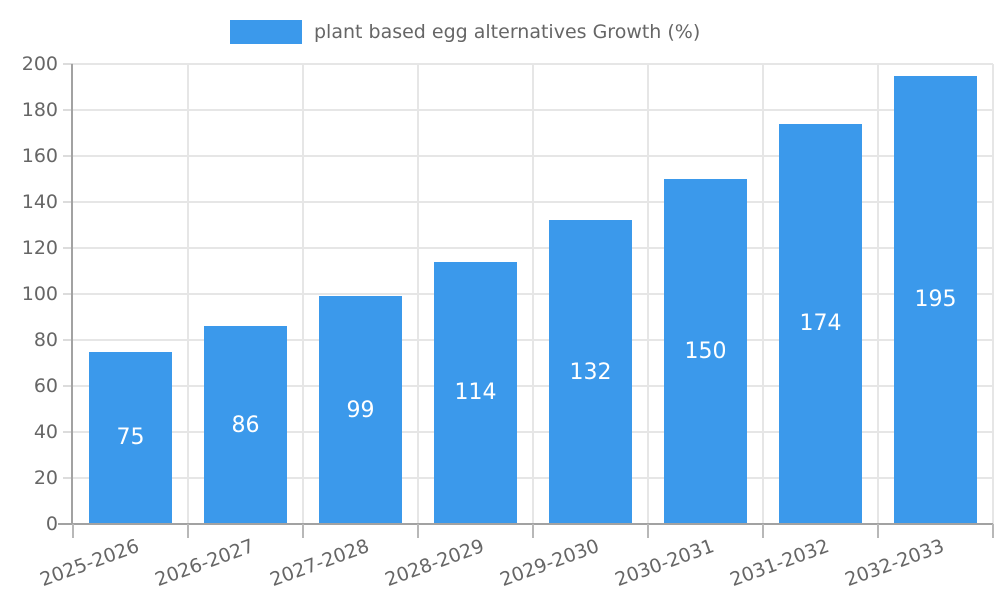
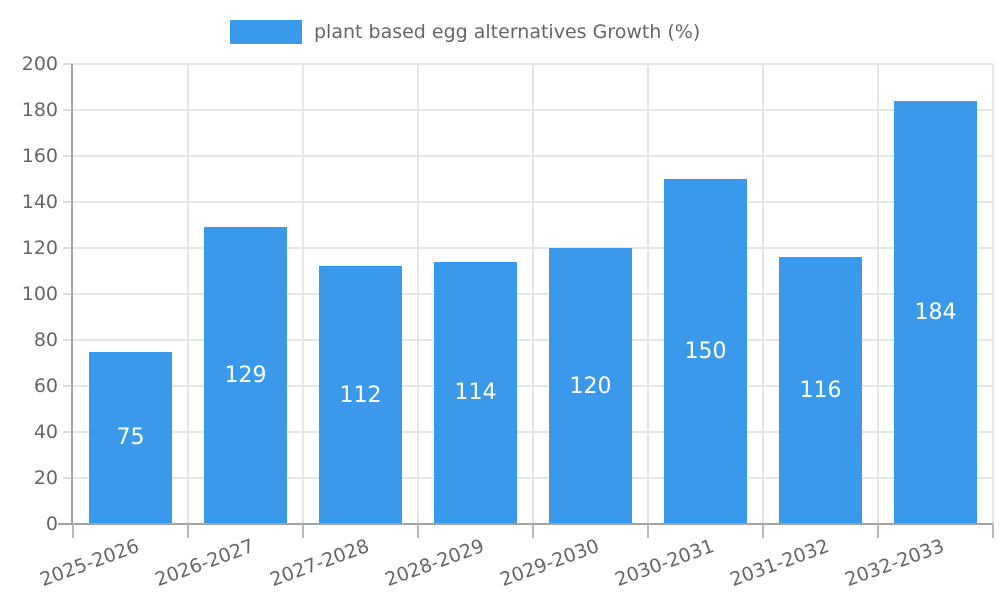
2026-2027: 86 -> 129
2027-2028: 99 -> 112
2029-2030: 132 -> 120
2031-2032: 174 -> 116
2032-2033: 195 -> 184
